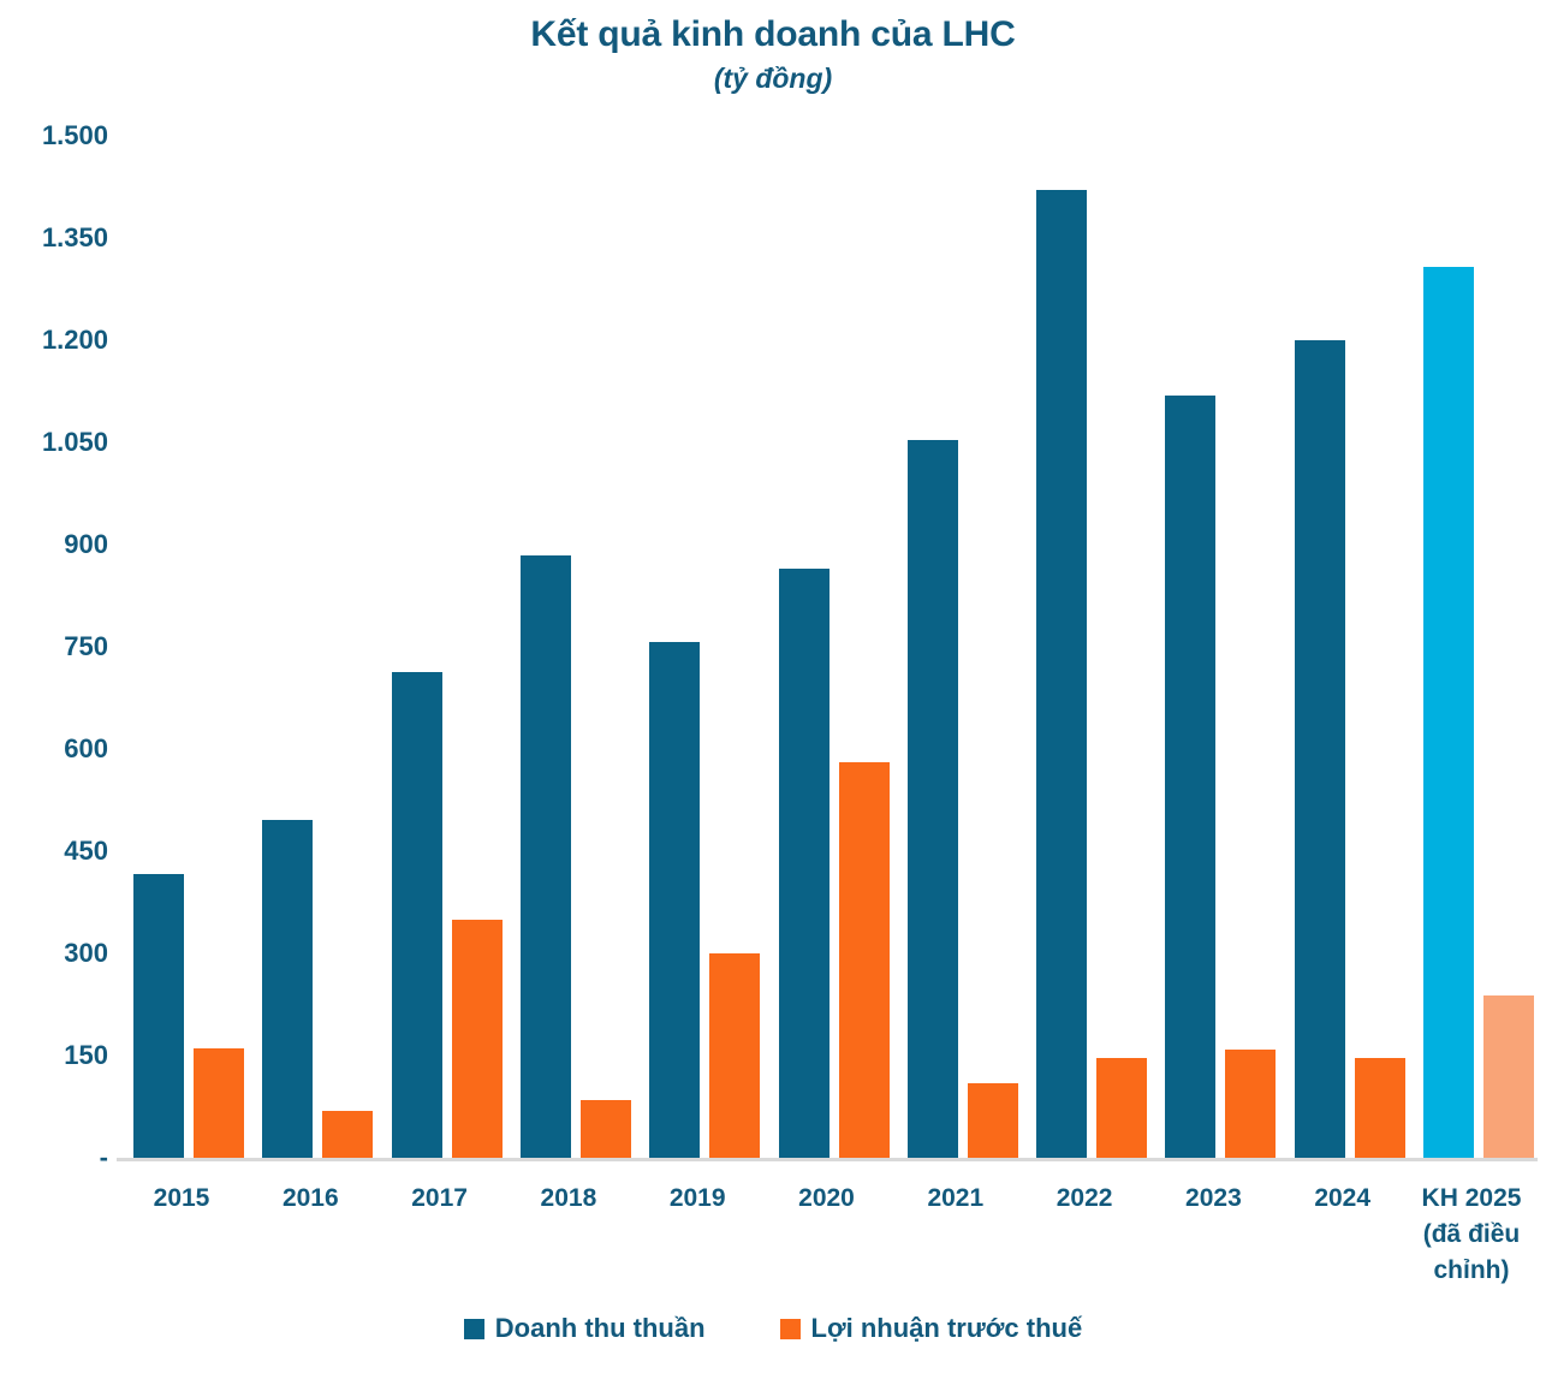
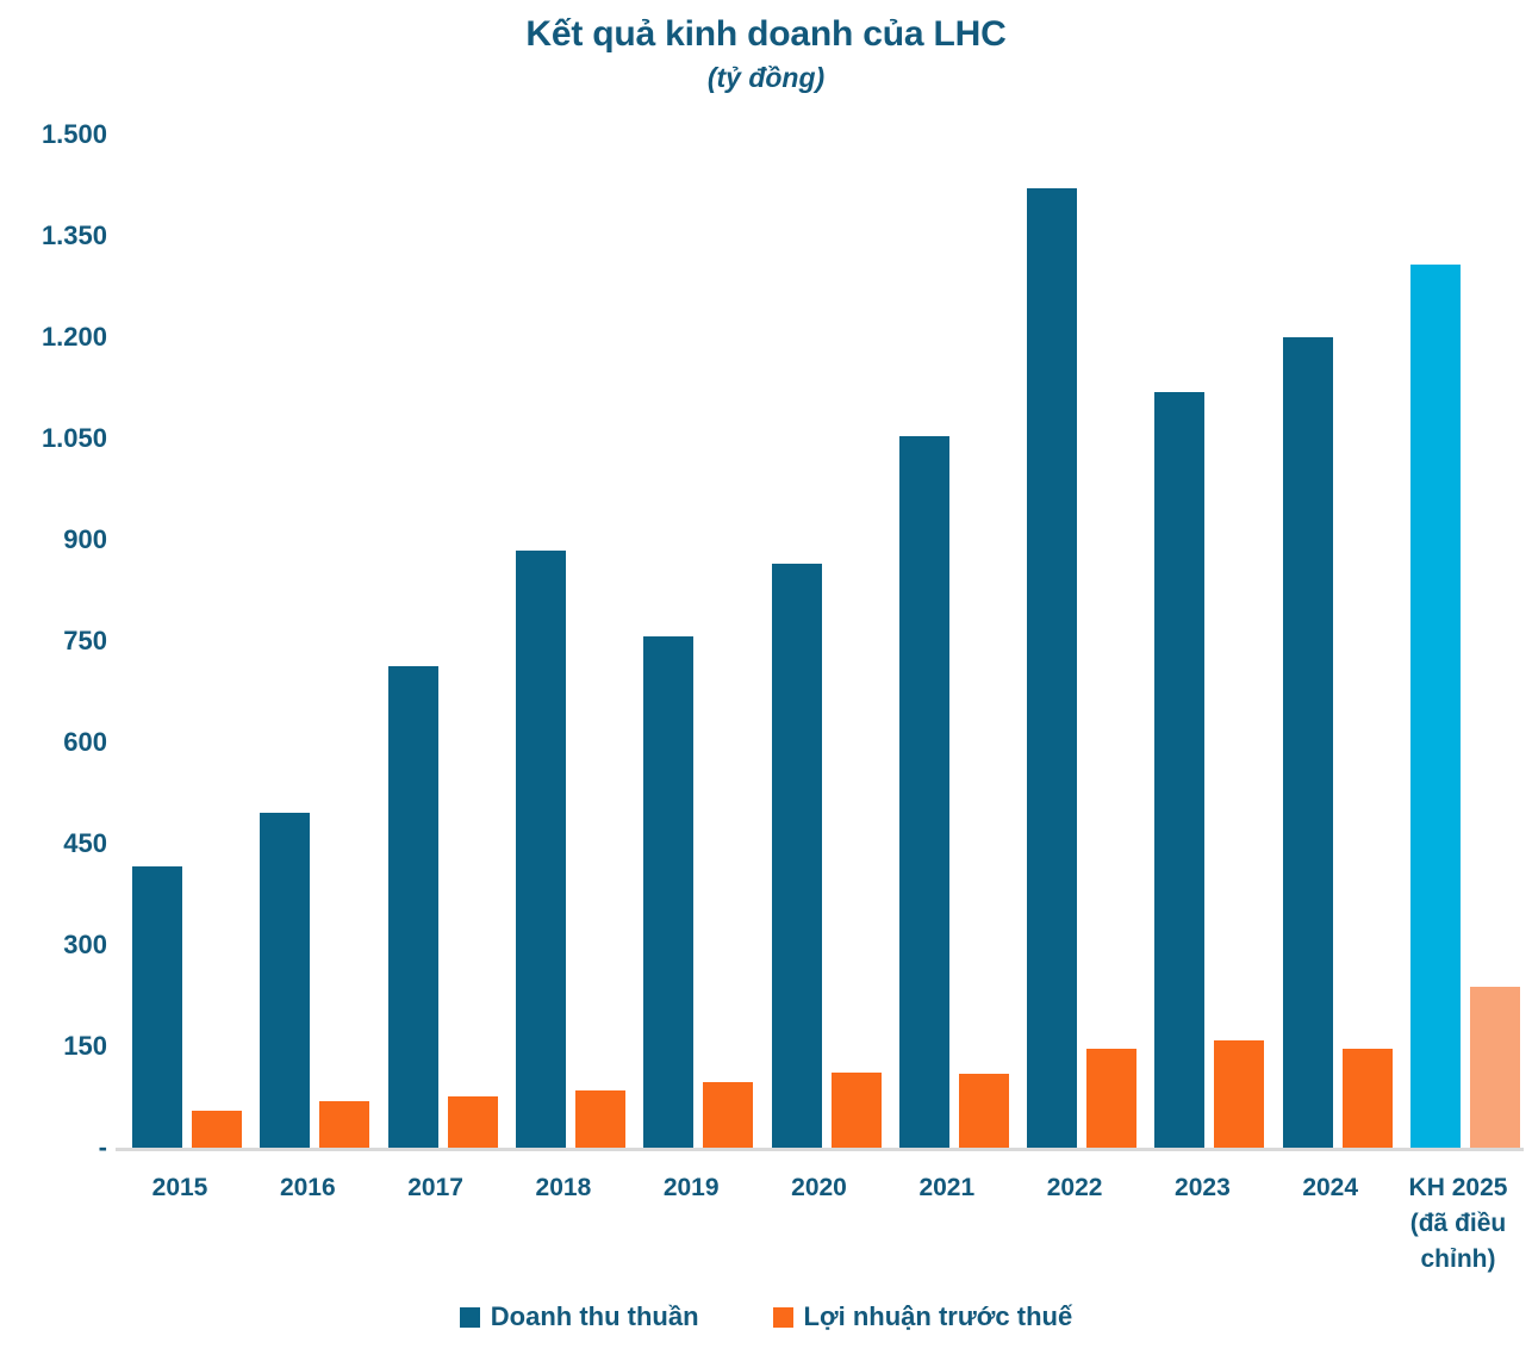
Lợi nhuận trước thuế/2015: 160 -> 60
Lợi nhuận trước thuế/2017: 350 -> 80
Lợi nhuận trước thuế/2019: 300 -> 100
Lợi nhuận trước thuế/2020: 580 -> 110
